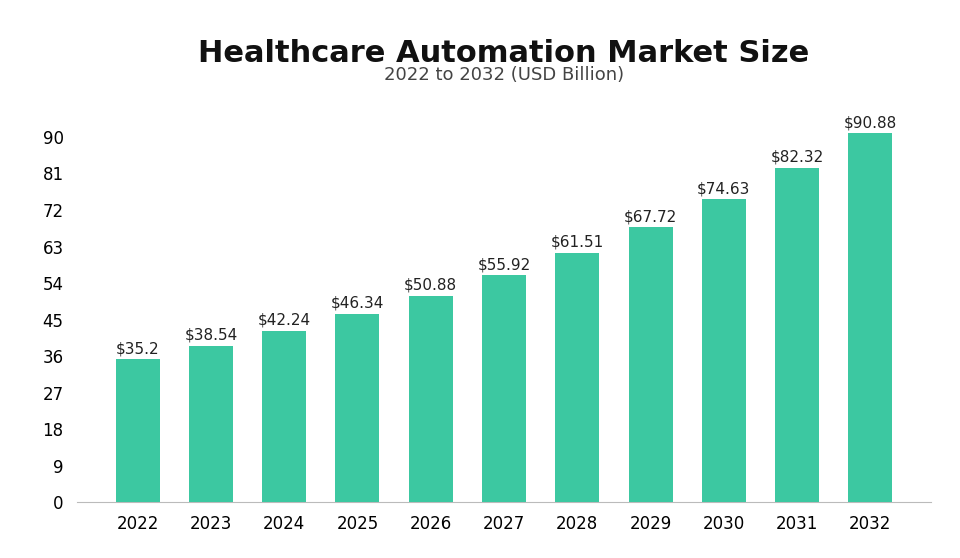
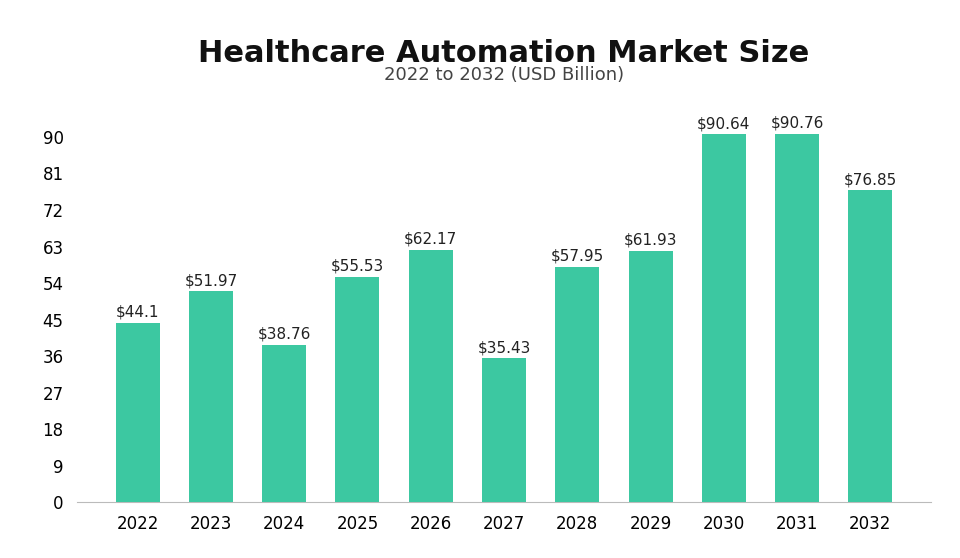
2022: $35.2 -> $44.1
2023: $38.54 -> $51.97
2024: $42.24 -> $38.76
2025: $46.34 -> $55.53
2026: $50.88 -> $62.17
2027: $55.92 -> $35.43
2028: $61.51 -> $57.95
2029: $67.72 -> $61.93
2030: $74.63 -> $90.64
2031: $82.32 -> $90.76
2032: $90.88 -> $76.85
